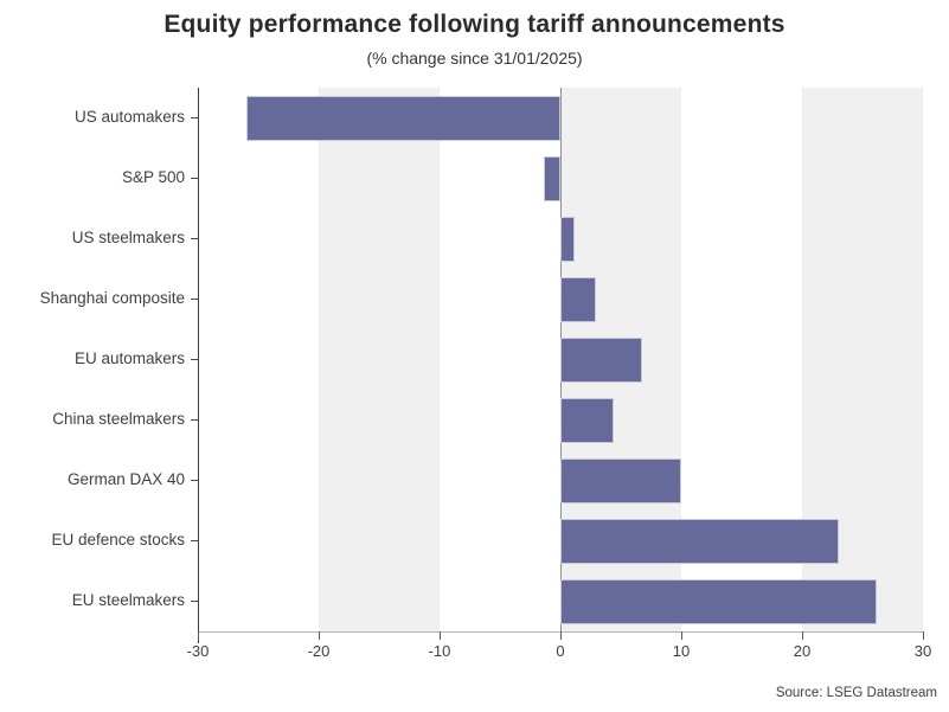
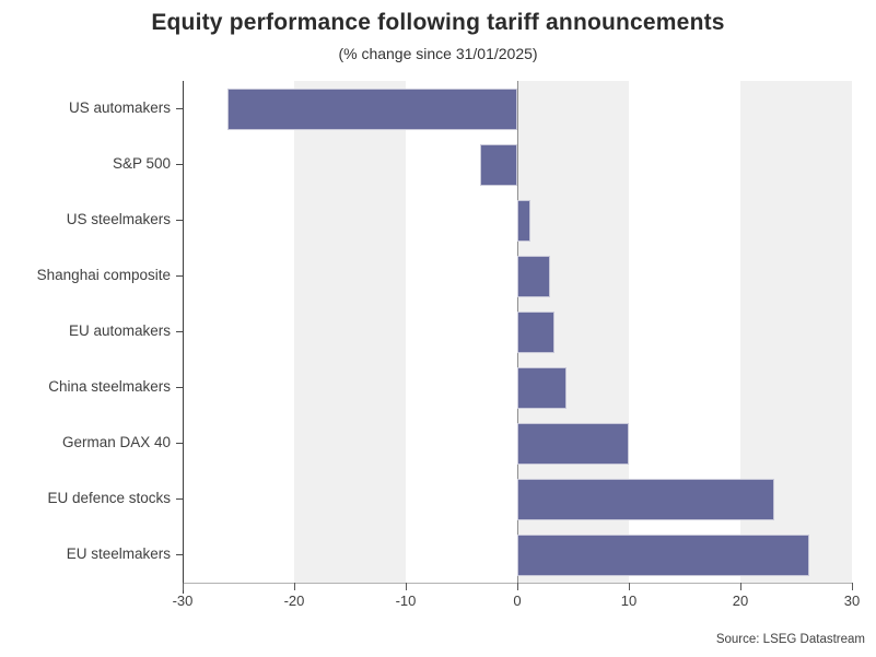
S&P 500: -1.4 -> -3.3
EU automakers: 6.8 -> 3.3
